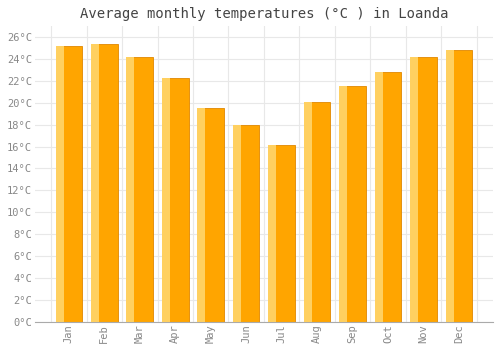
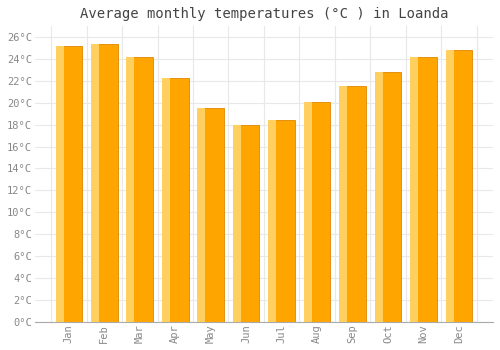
Jul: 16.1°C -> 18.4°C
